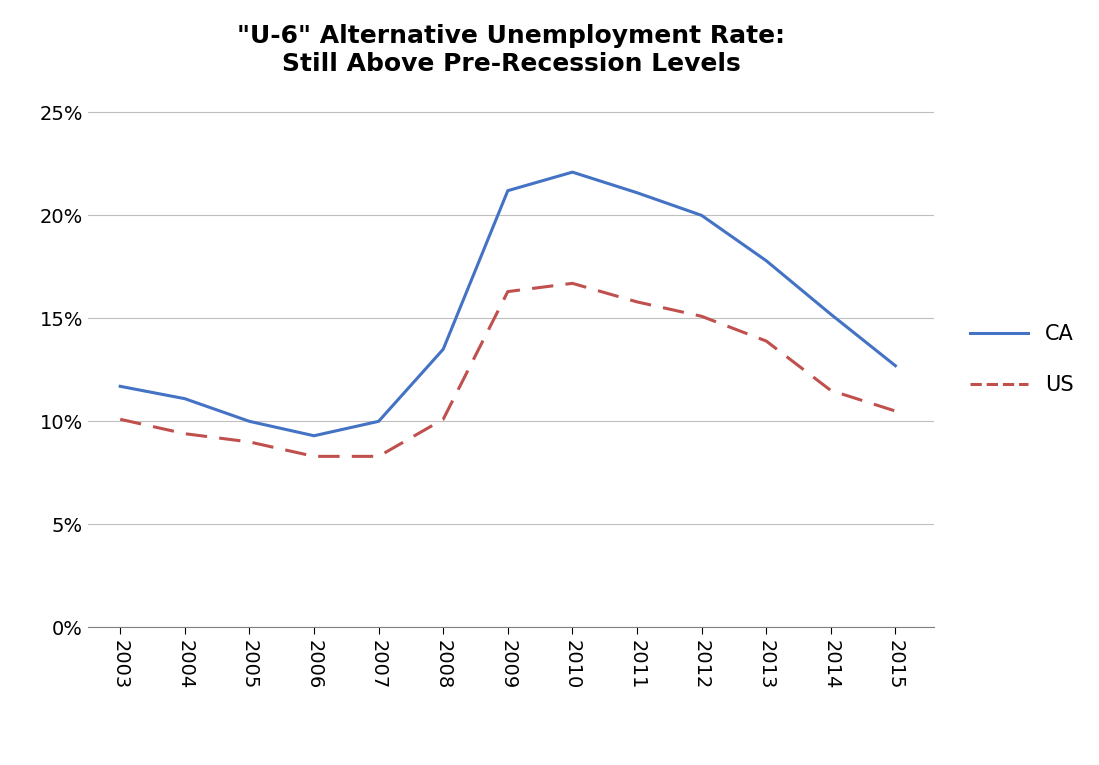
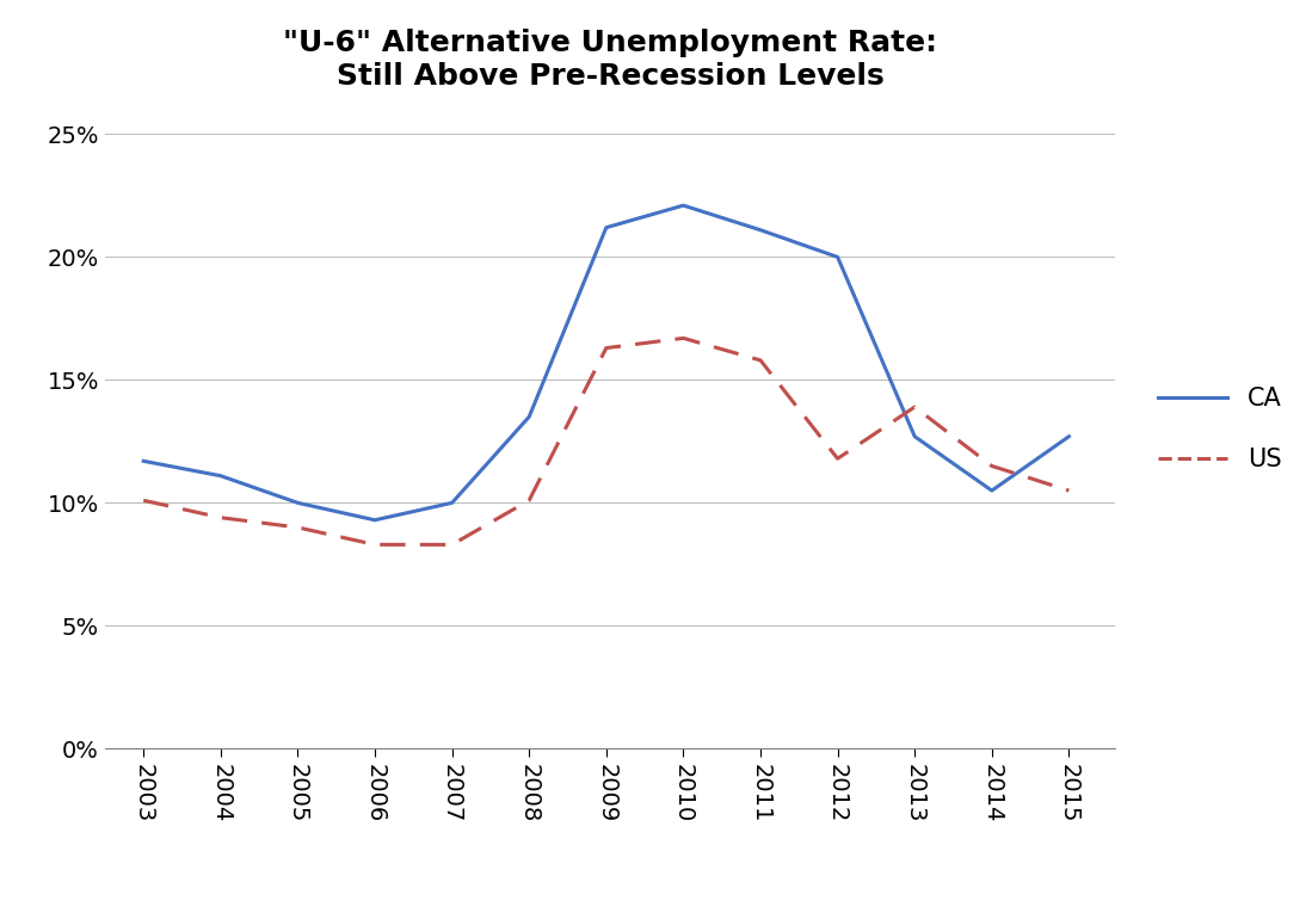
US/2012: 15.1% -> 11.8%
CA/2013: 17.8% -> 12.7%
CA/2014: 15.2% -> 10.5%
